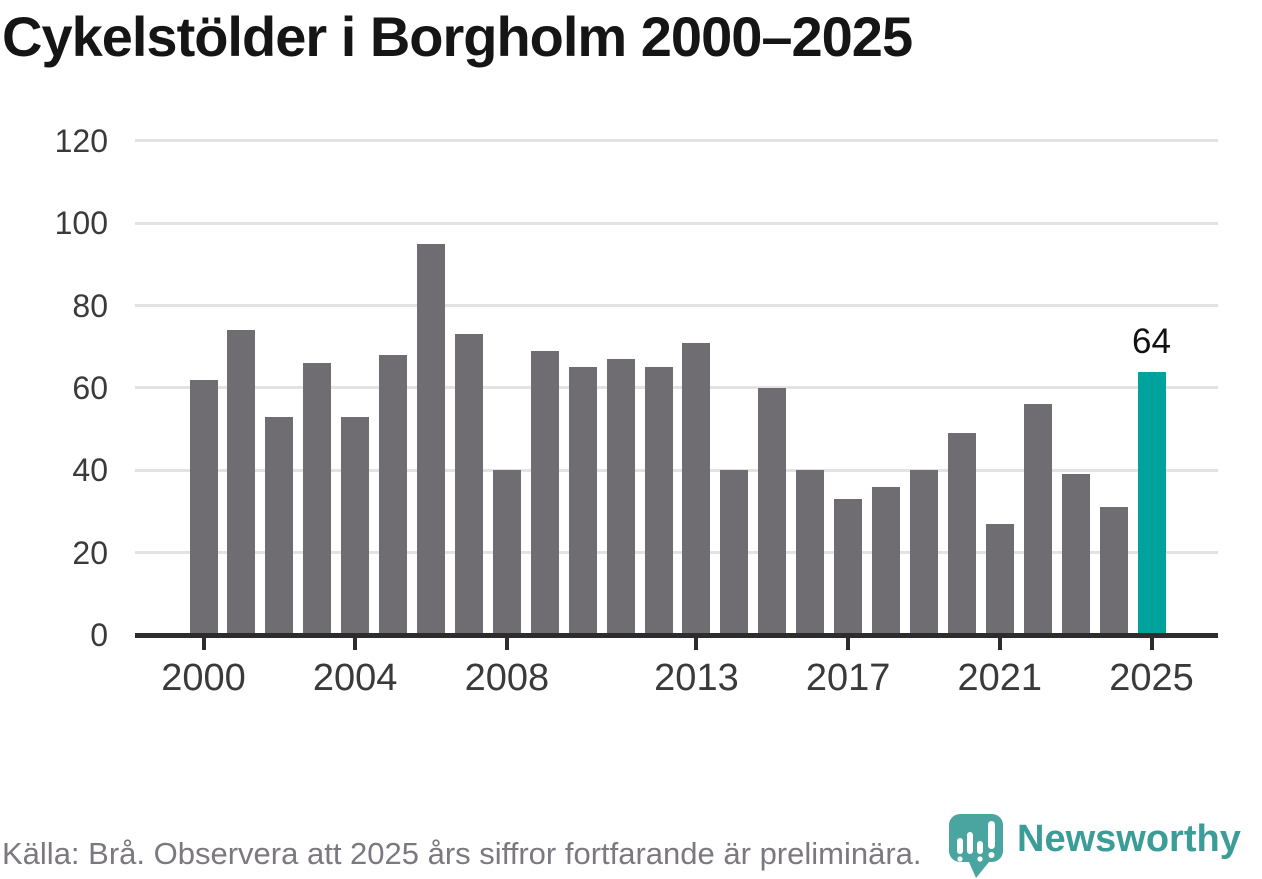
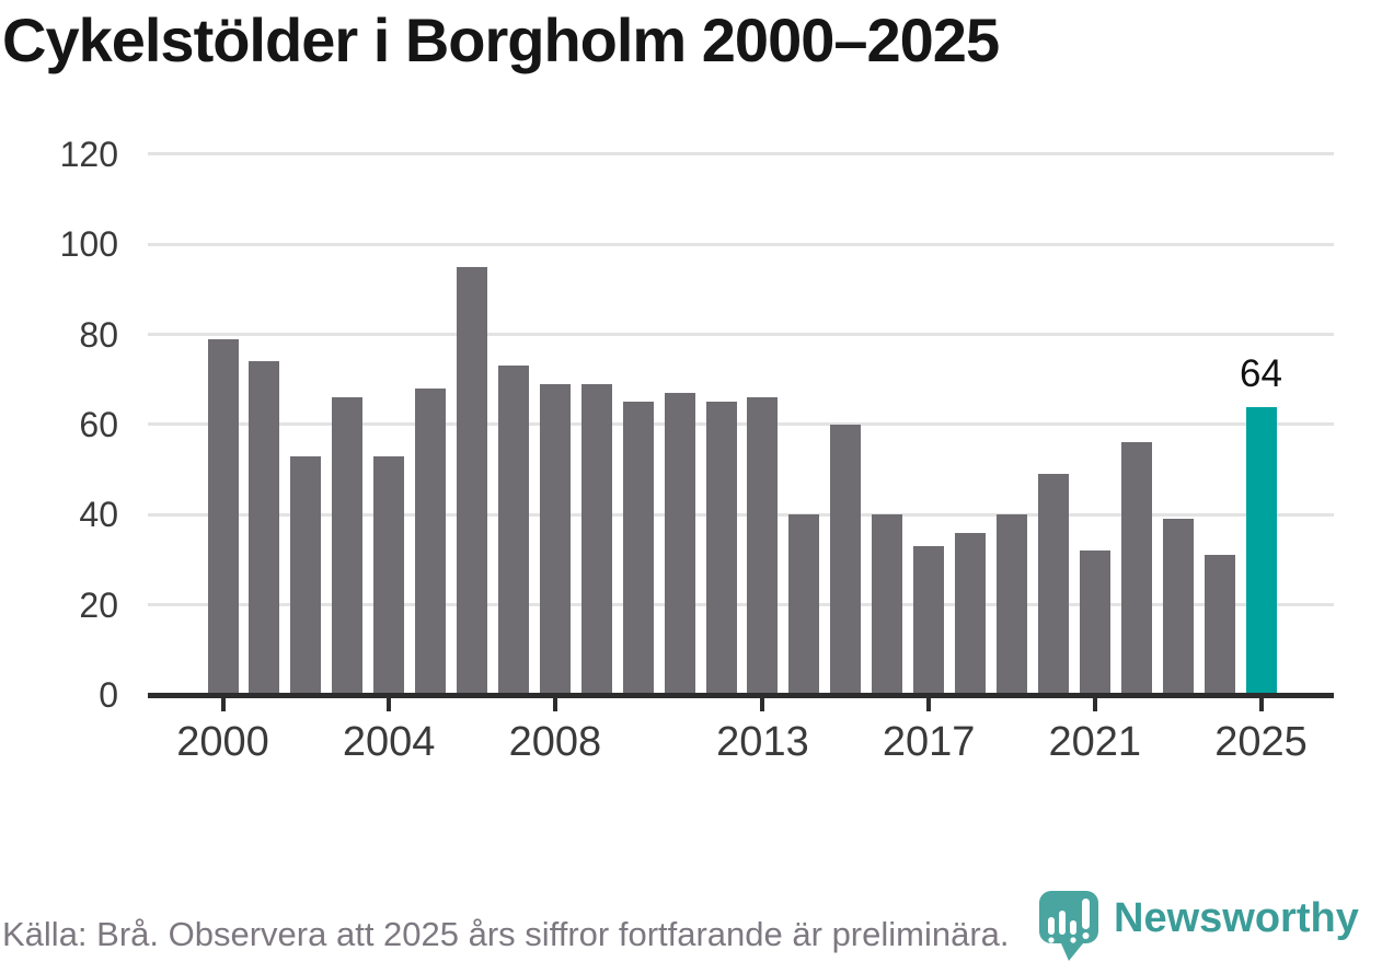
2000: 62 -> 79
2008: 40 -> 69
2013: 71 -> 66
2021: 27 -> 32
